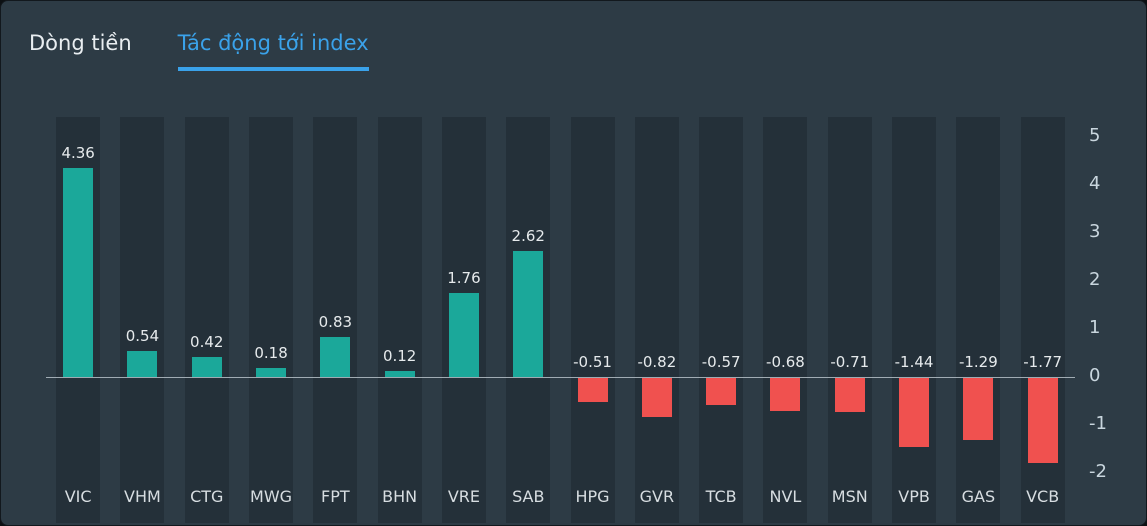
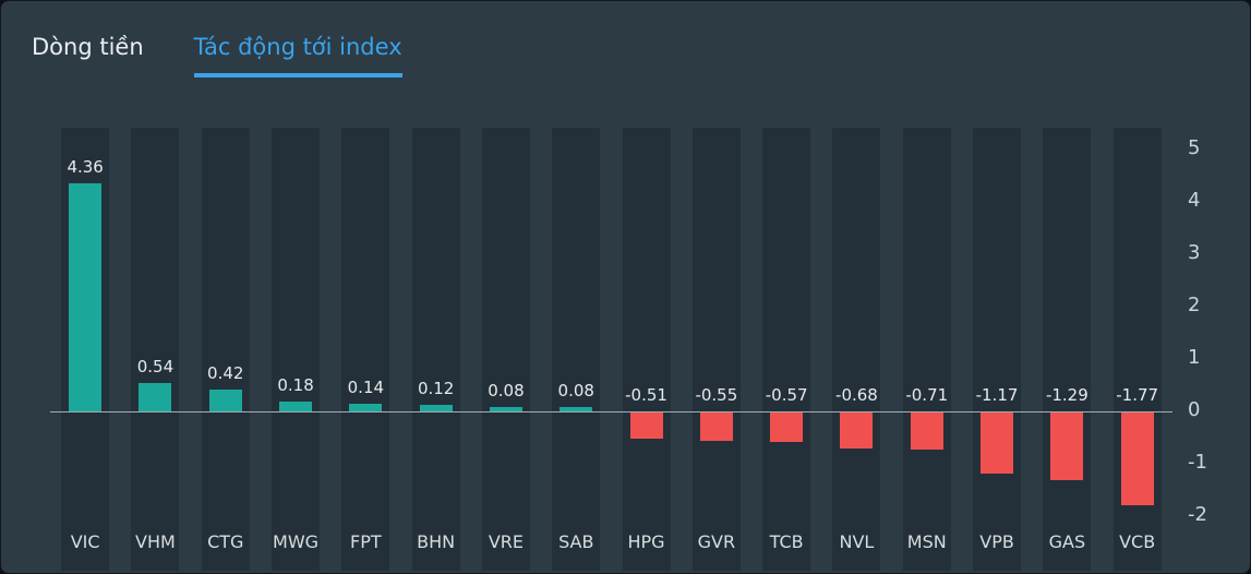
FPT: 0.83 -> 0.14
VRE: 1.76 -> 0.08
SAB: 2.62 -> 0.08
GVR: -0.82 -> -0.55
VPB: -1.44 -> -1.17
